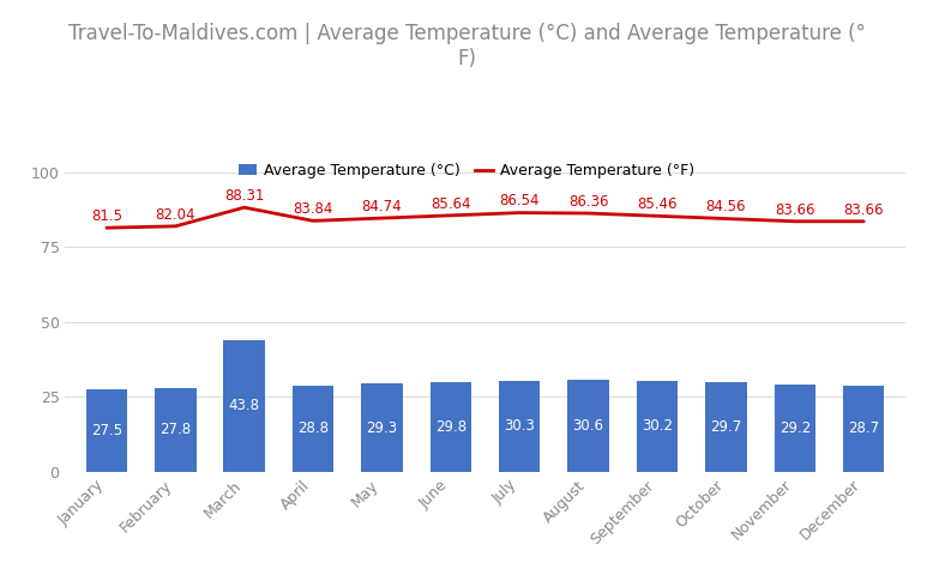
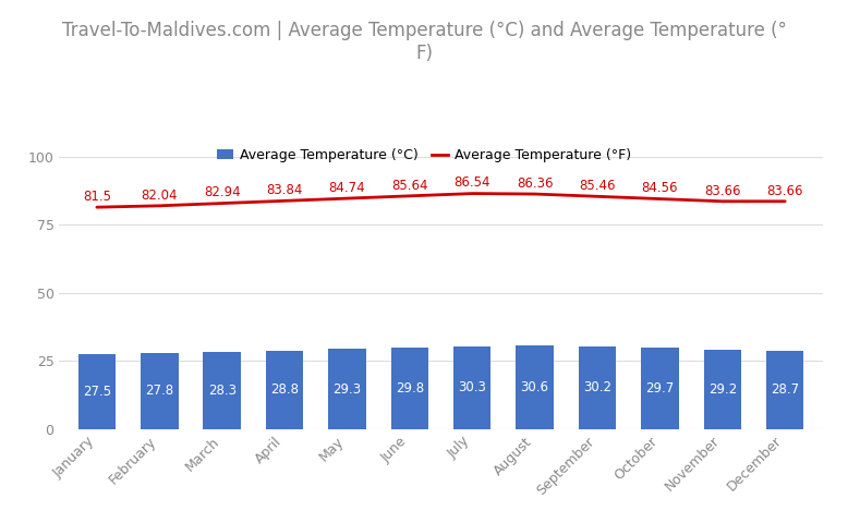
Average Temperature (°C)/March: 43.8 -> 28.3
Average Temperature (°F)/March: 88.31 -> 82.94
